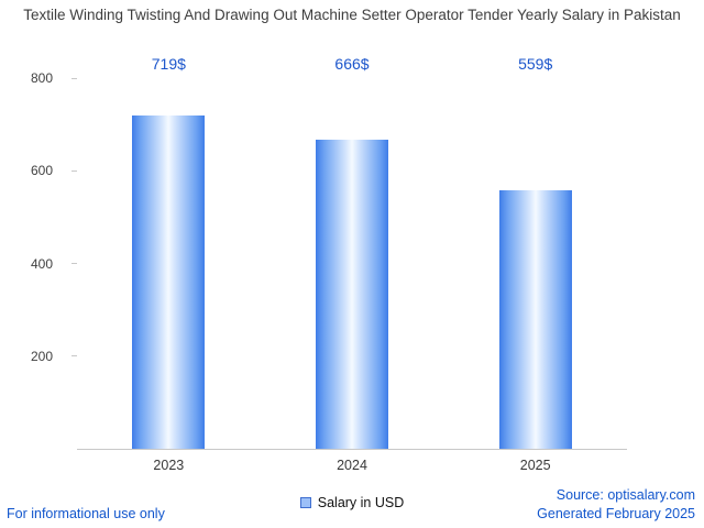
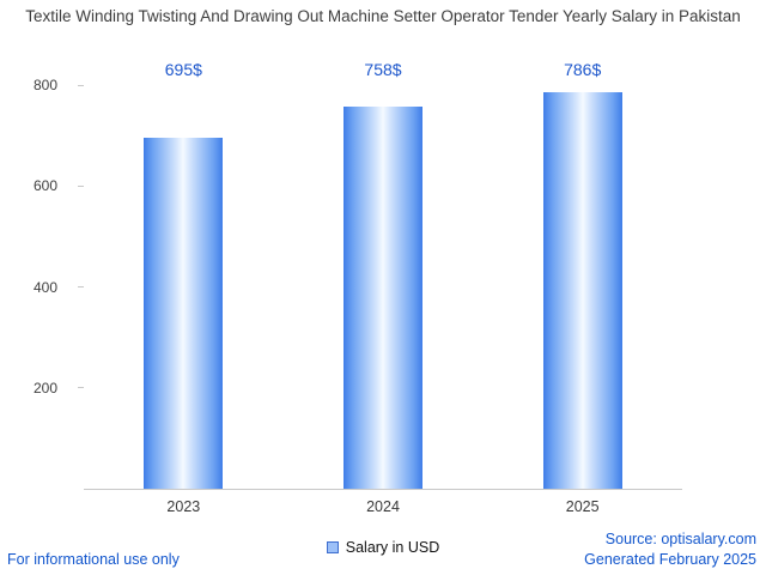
2023: 719 -> 695
2024: 666 -> 758
2025: 559 -> 786
